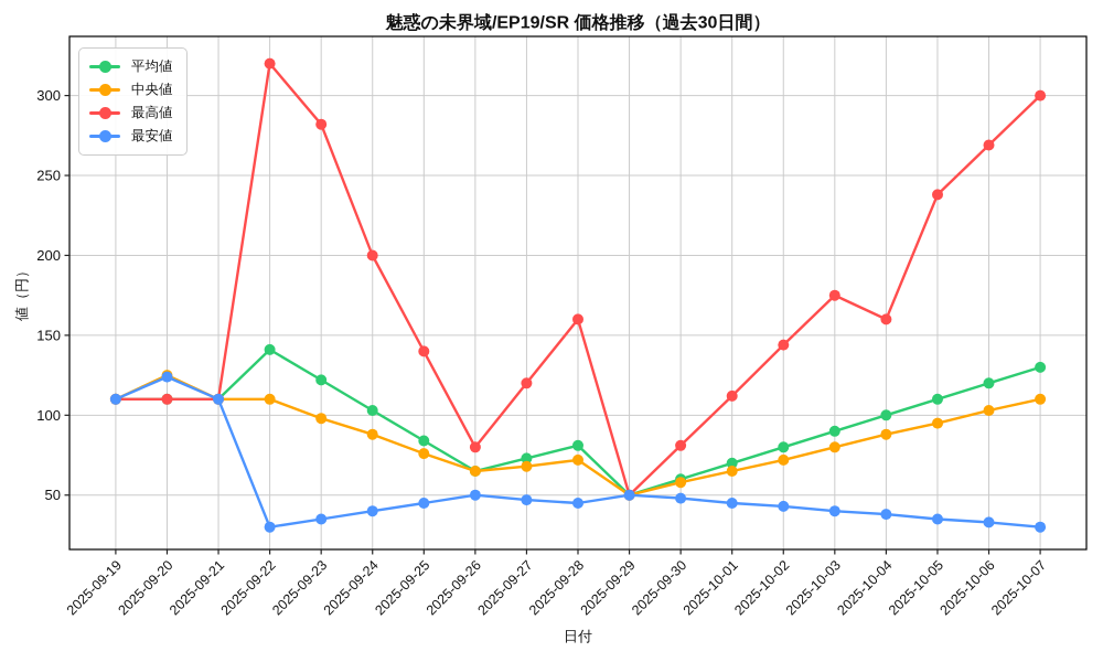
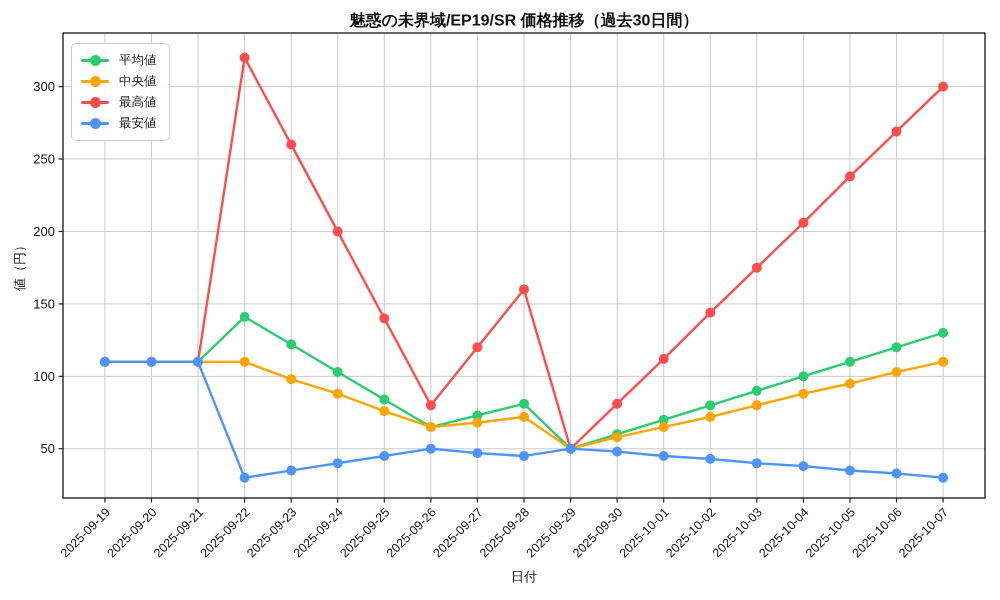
中央値/2025-09-20: 125 -> 110
最安値/2025-09-20: 124 -> 110
最高値/2025-09-23: 282 -> 260
最高値/2025-10-04: 160 -> 206
